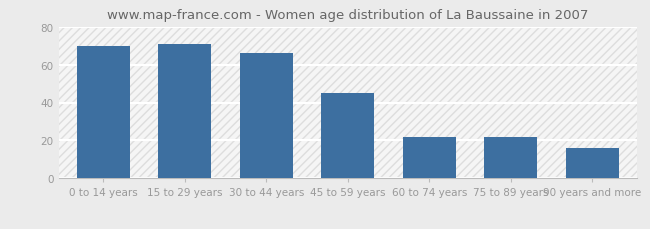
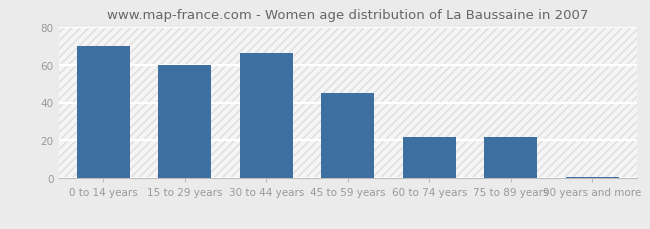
15 to 29 years: 71 -> 60
90 years and more: 16 -> 1
